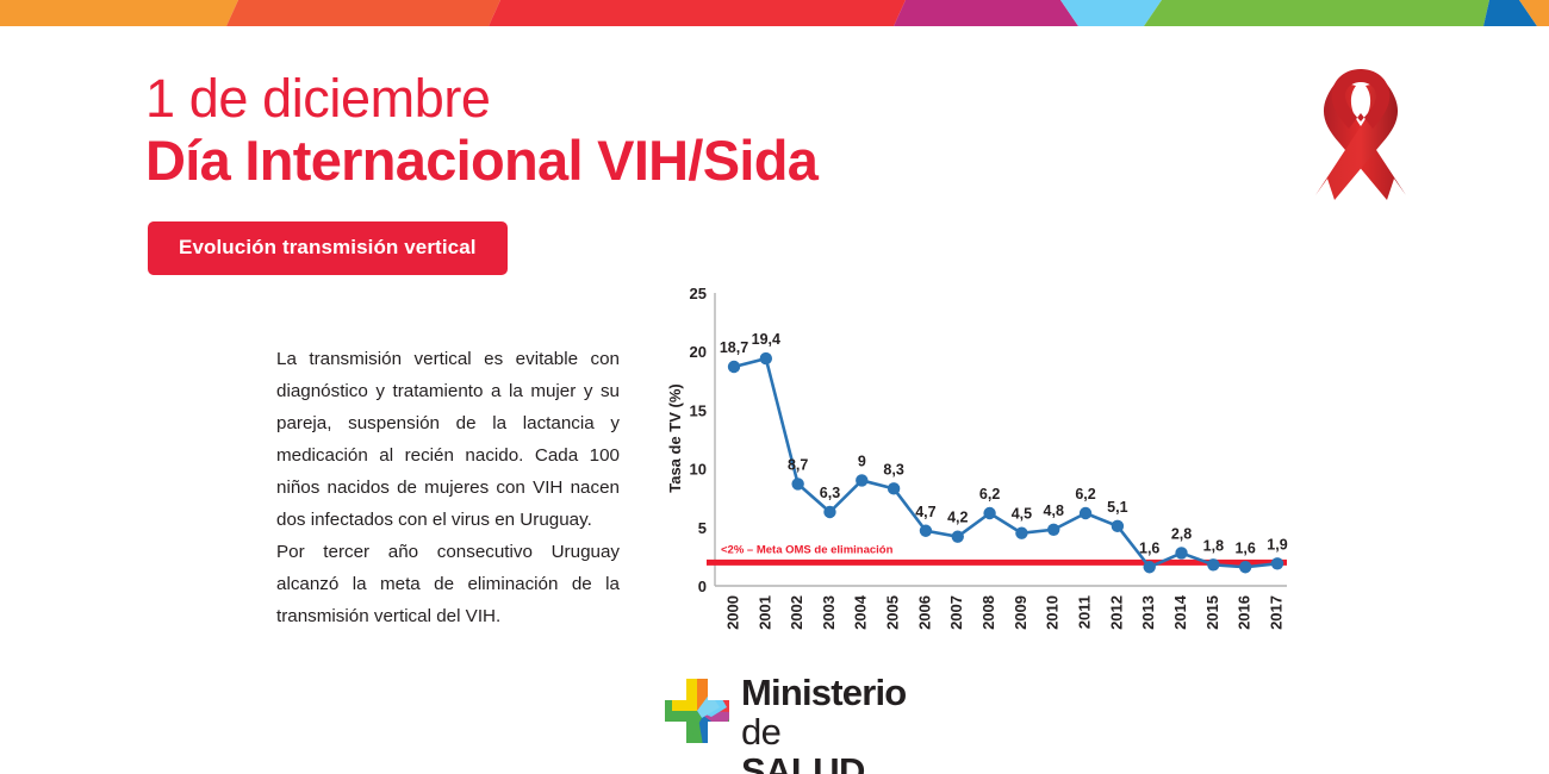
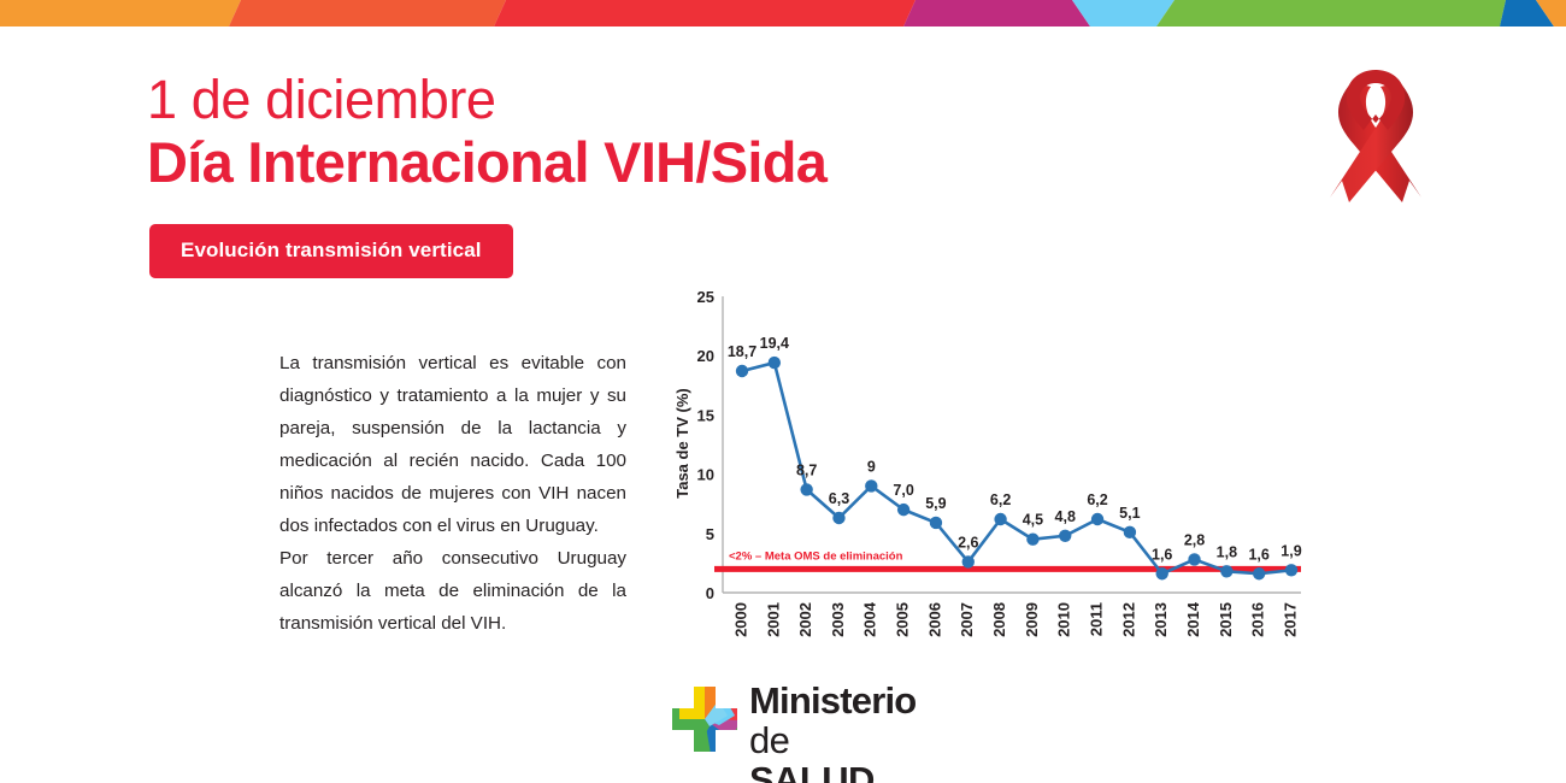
2005: 8,3 -> 7,0
2006: 4,7 -> 5,9
2007: 4,2 -> 2,6
